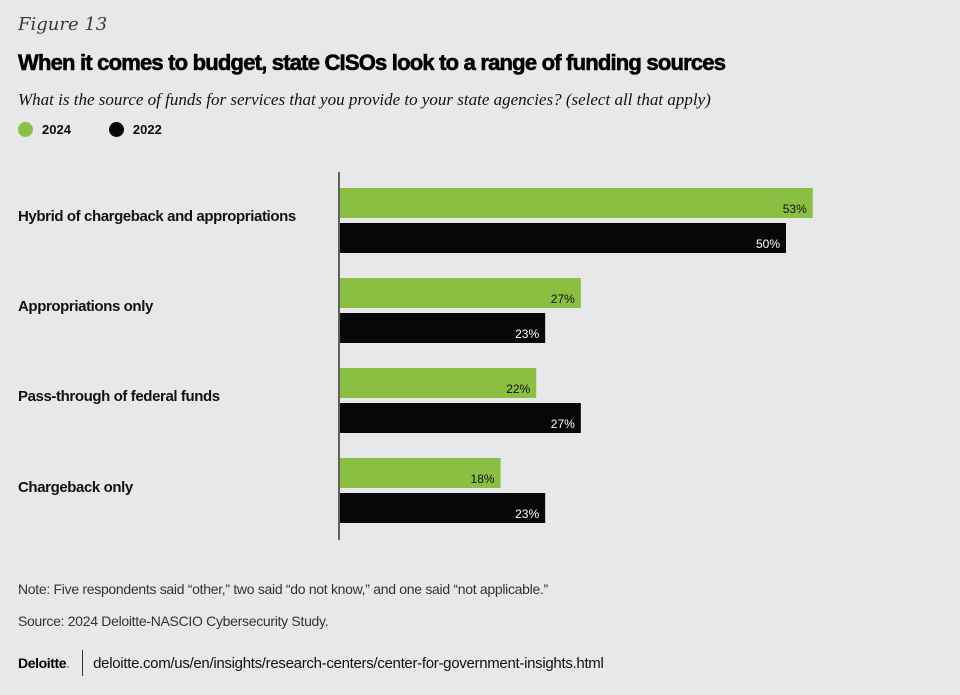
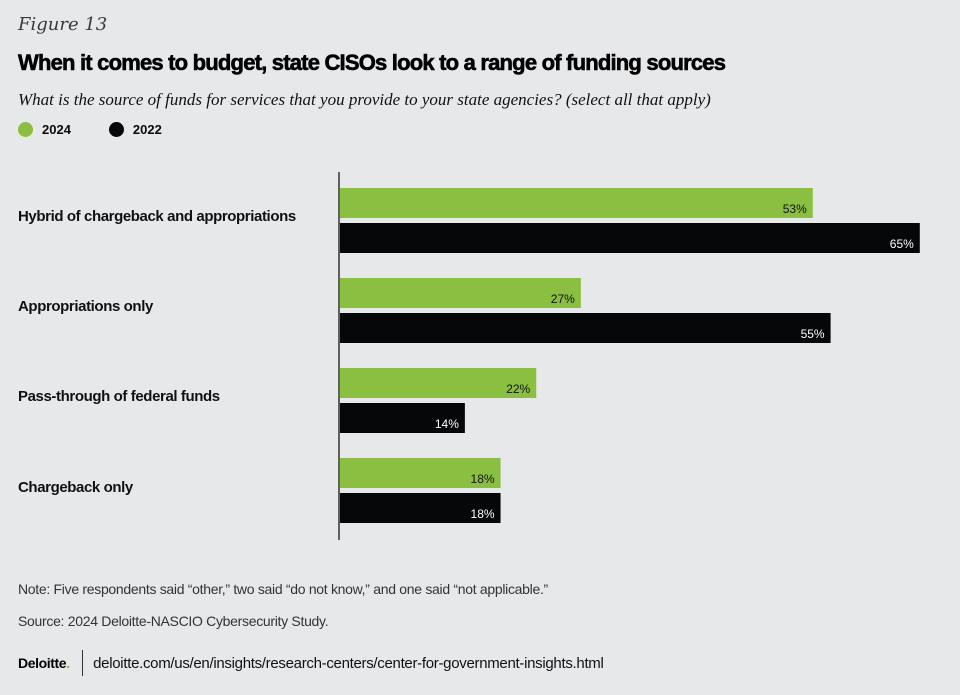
2022/Hybrid of chargeback and appropriations: 50% -> 65%
2022/Appropriations only: 23% -> 55%
2022/Pass-through of federal funds: 27% -> 14%
2022/Chargeback only: 23% -> 18%
